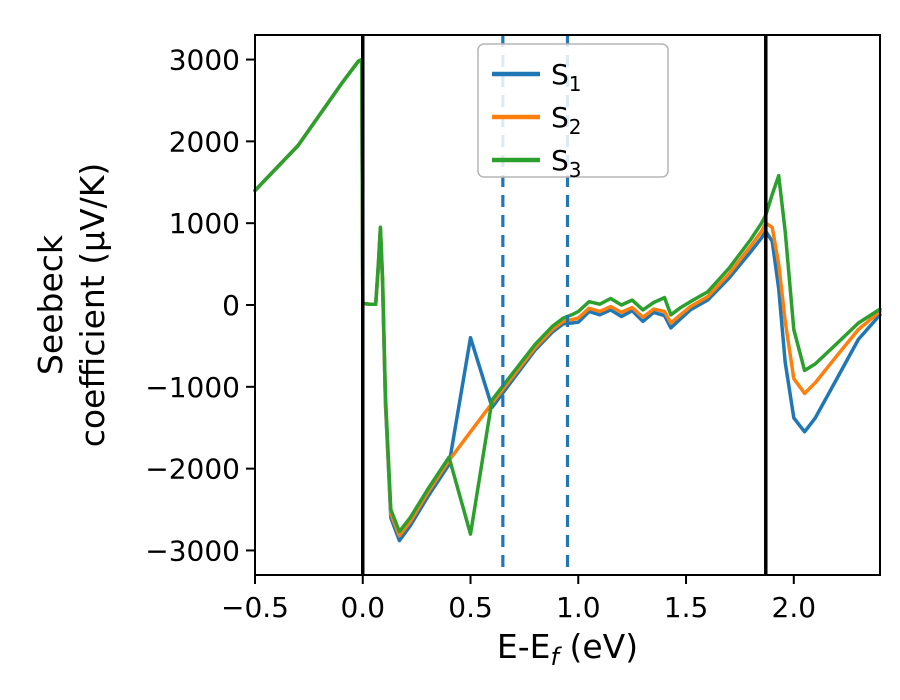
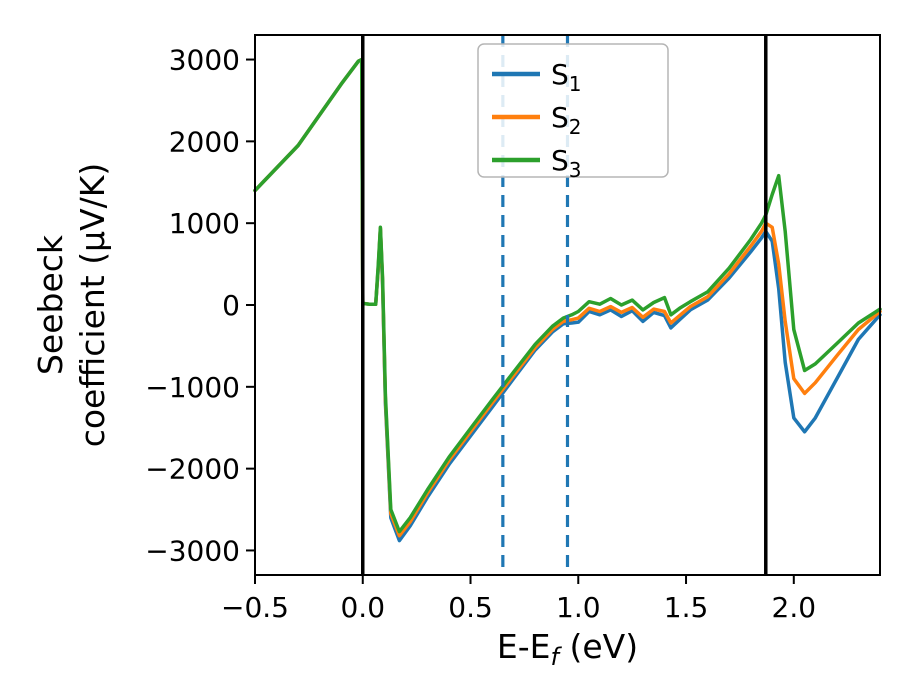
S1/0.5: -400 -> -1600
S3/0.5: -2800 -> -1500
